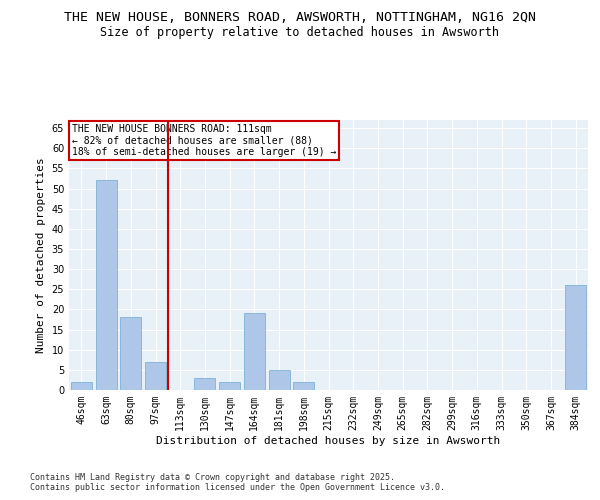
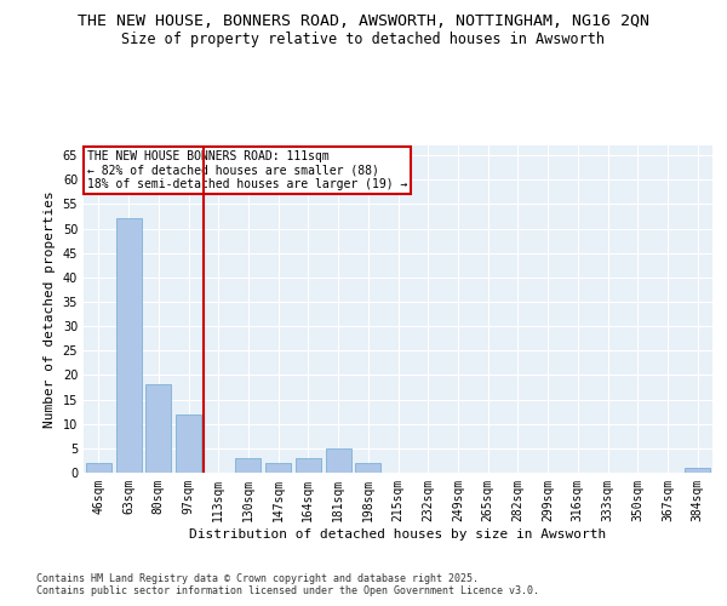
97sqm: 7 -> 12
164sqm: 19 -> 3
384sqm: 26 -> 1
